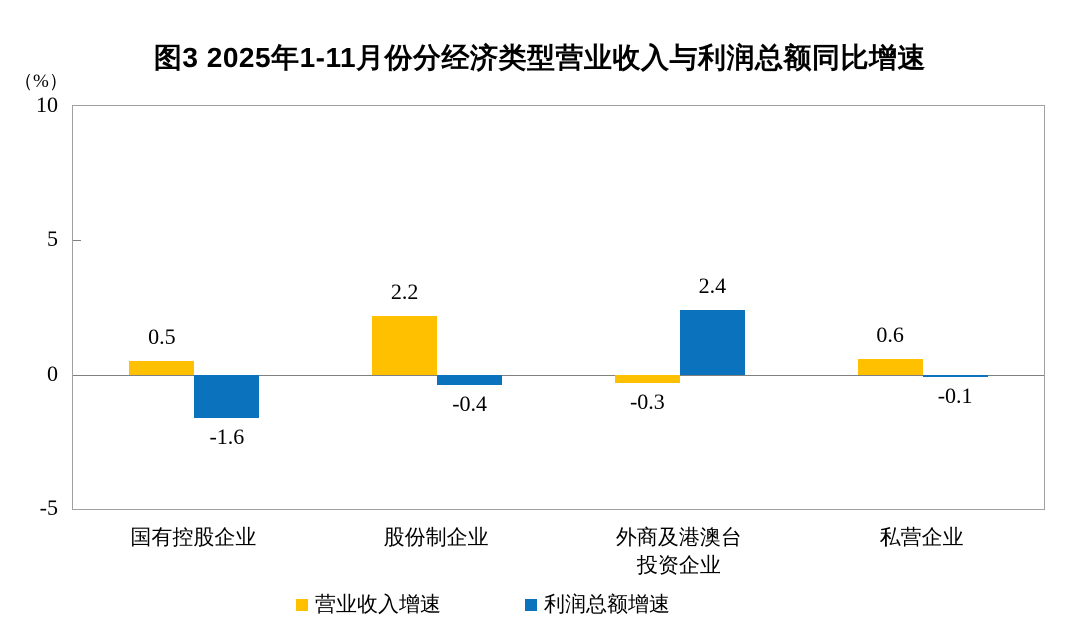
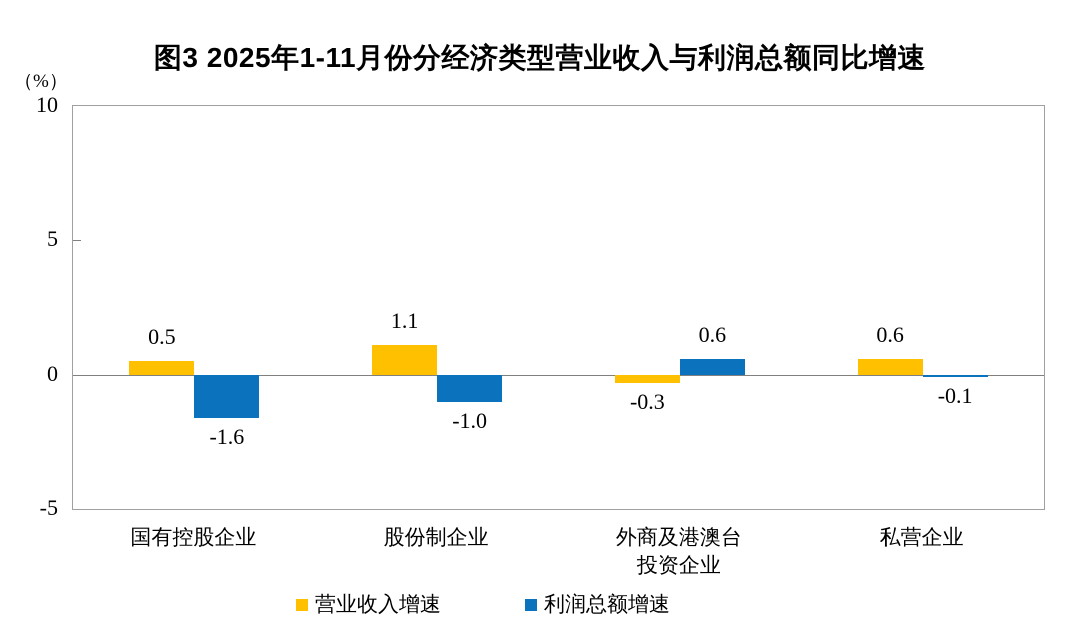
营业收入增速/股份制企业: 2.2 -> 1.1
利润总额增速/股份制企业: -0.4 -> -1.0
利润总额增速/外商及港澳台 投资企业: 2.4 -> 0.6
